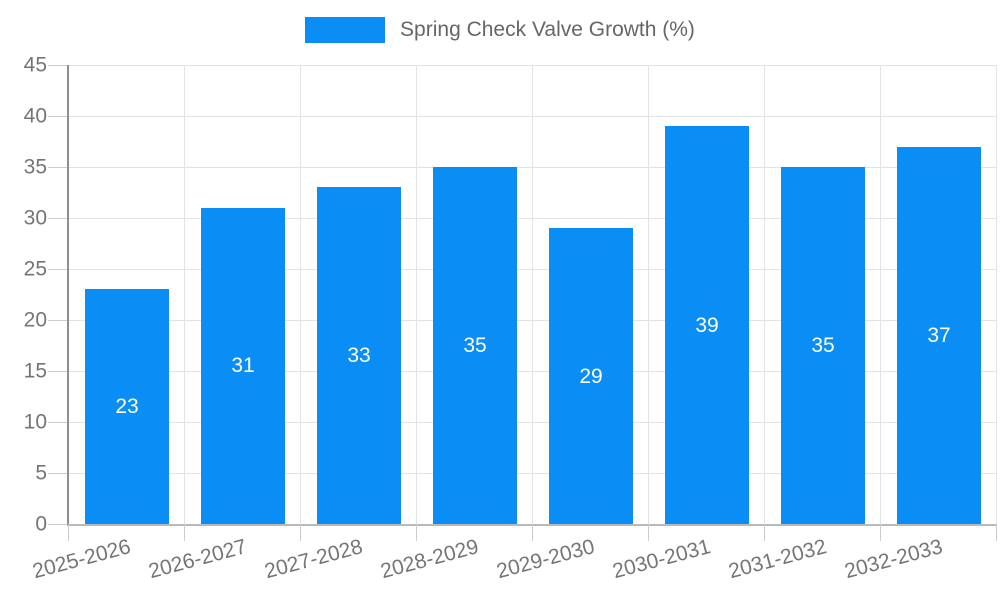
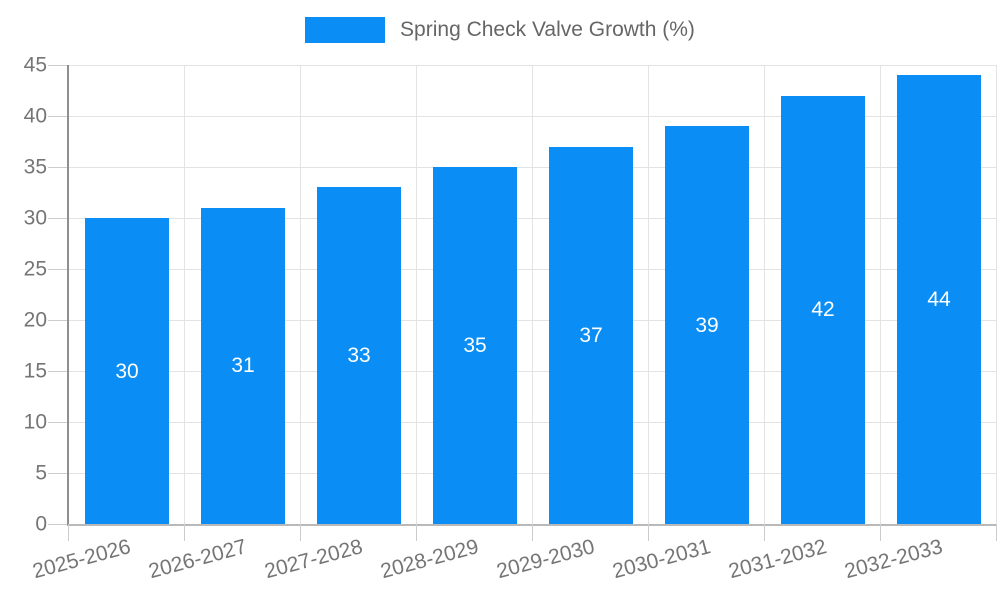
2025-2026: 23 -> 30
2029-2030: 29 -> 37
2031-2032: 35 -> 42
2032-2033: 37 -> 44
